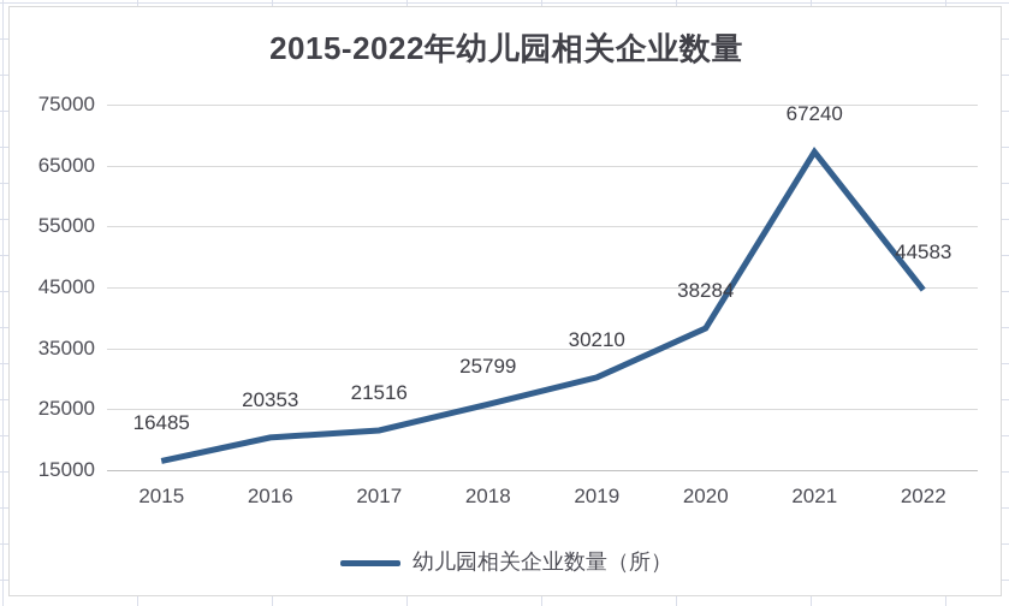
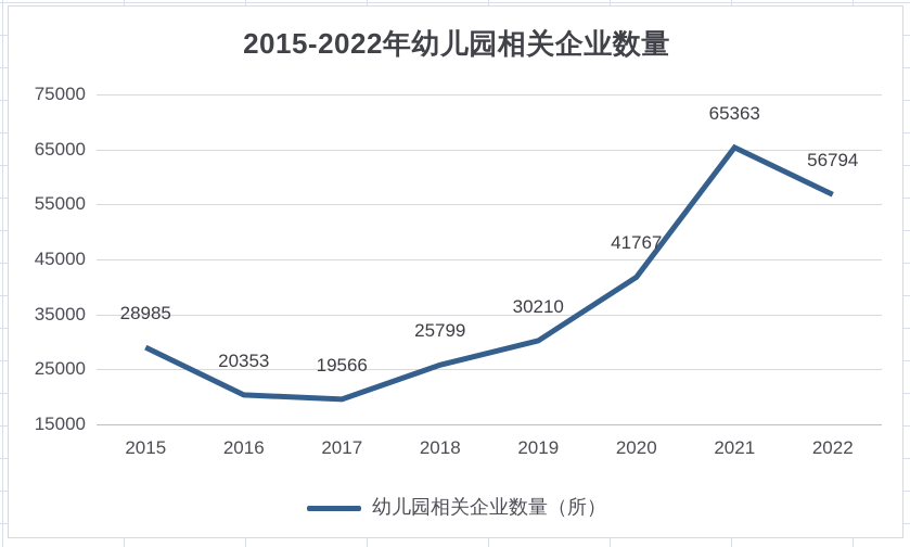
2015: 16485 -> 28985
2017: 21516 -> 19566
2020: 38284 -> 41767
2021: 67240 -> 65363
2022: 44583 -> 56794
